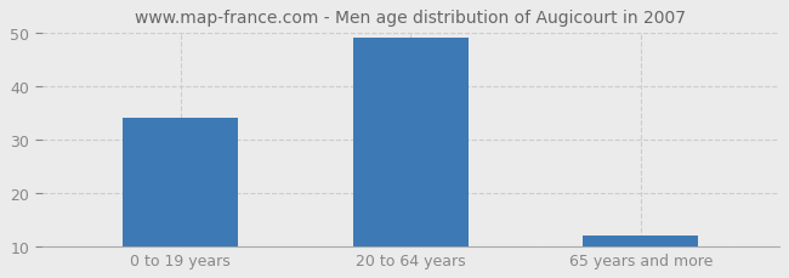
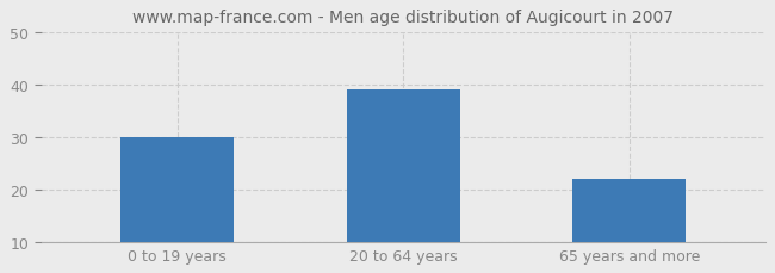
0 to 19 years: 34 -> 30
20 to 64 years: 49 -> 39
65 years and more: 12 -> 22
